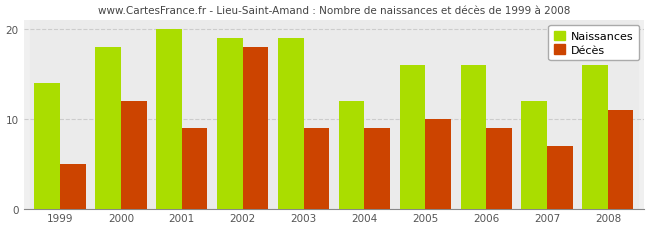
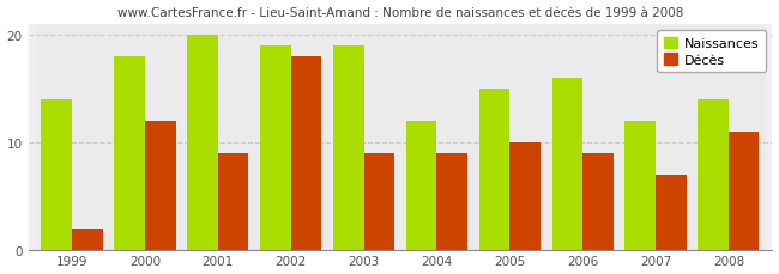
Décès/1999: 5 -> 2
Naissances/2005: 16 -> 15
Naissances/2008: 16 -> 14
